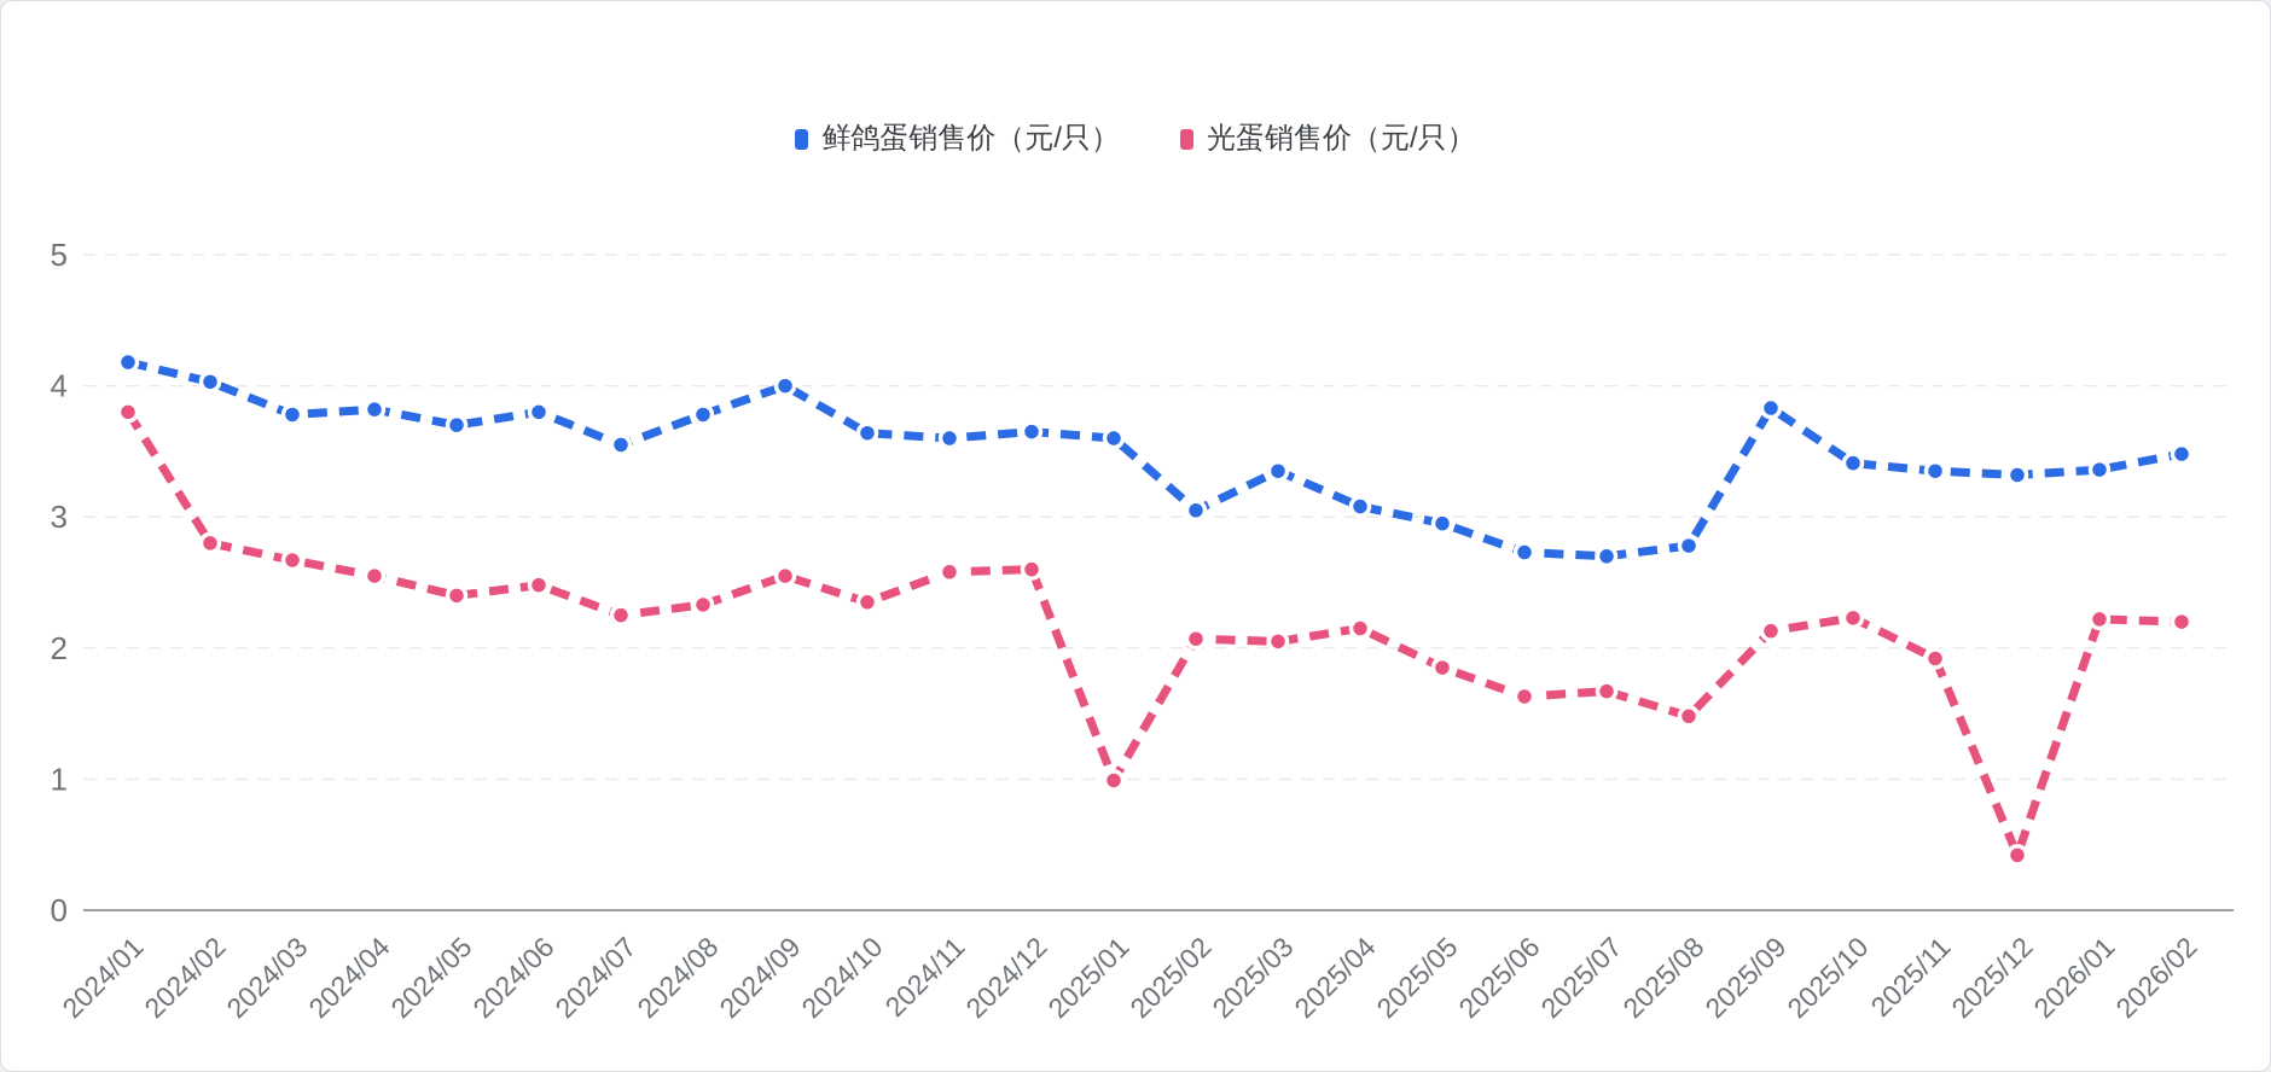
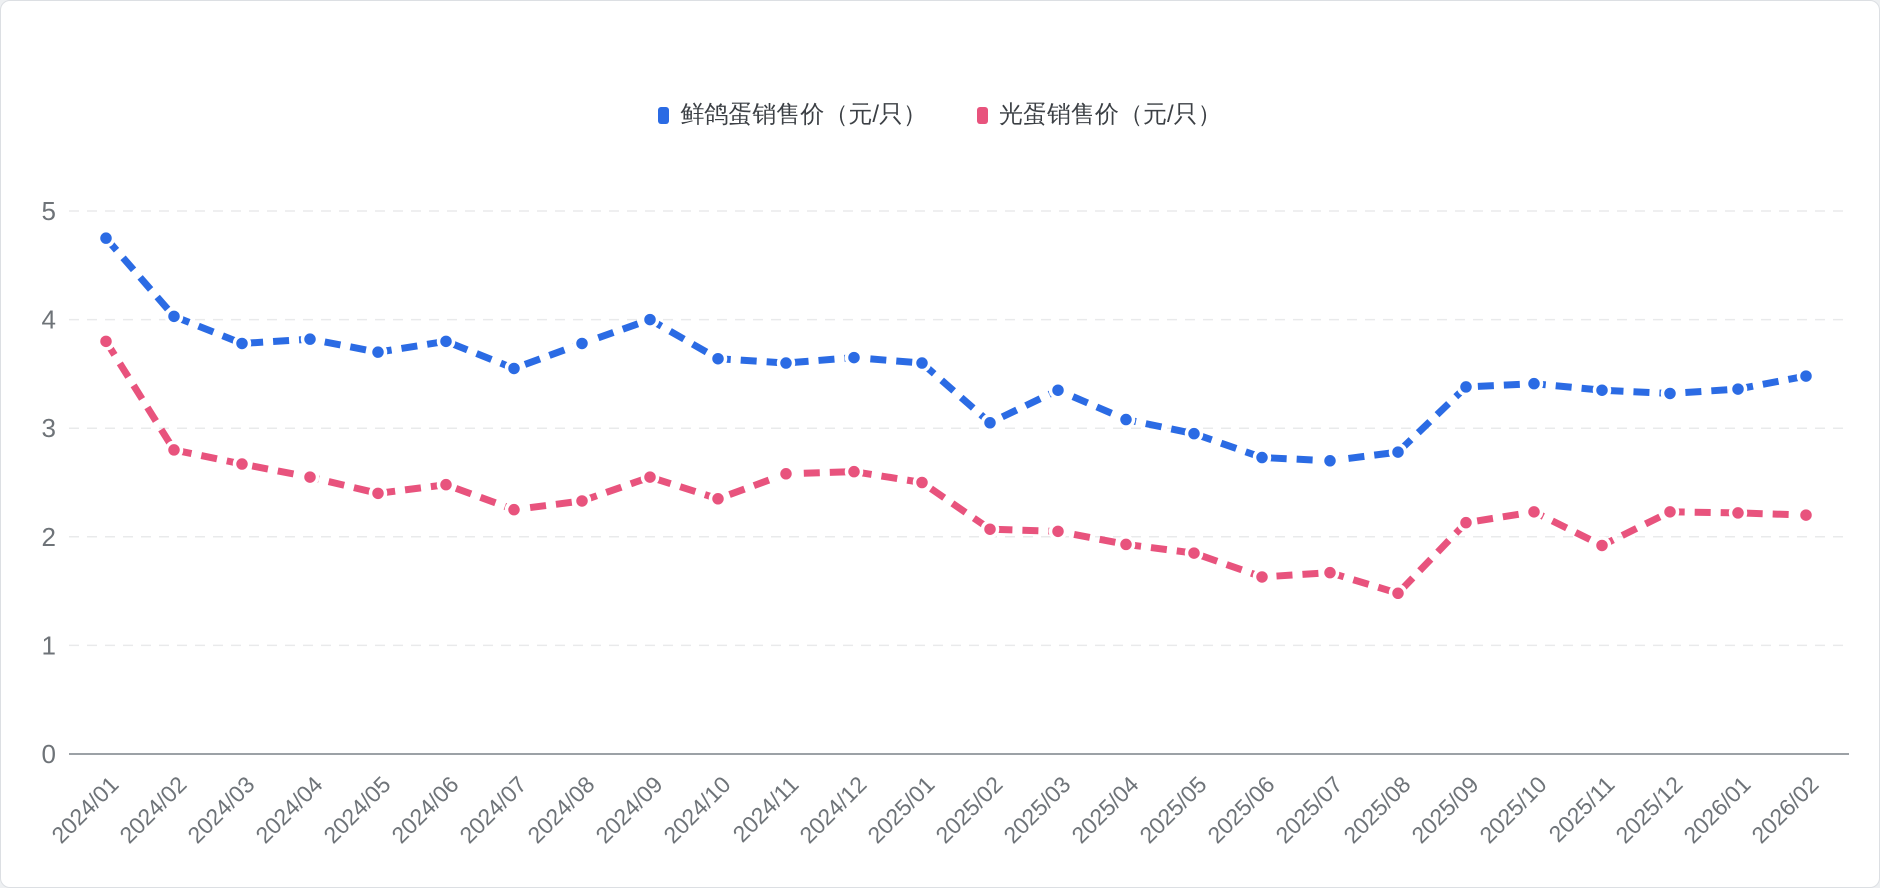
鲜鸽蛋销售价（元/只）/2024/01: 4.18 -> 4.75
光蛋销售价（元/只）/2025/01: 0.99 -> 2.50
光蛋销售价（元/只）/2025/04: 2.15 -> 1.93
鲜鸽蛋销售价（元/只）/2025/09: 3.83 -> 3.38
光蛋销售价（元/只）/2025/12: 0.42 -> 2.23
